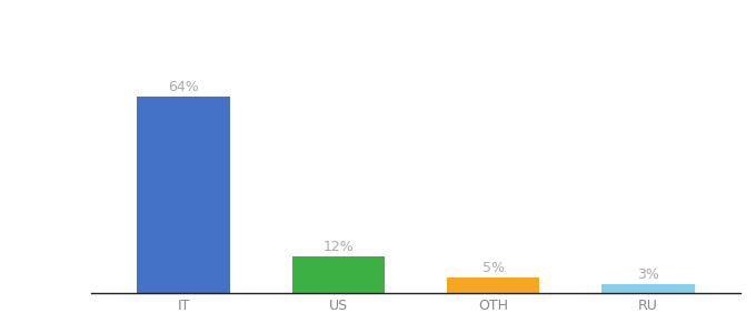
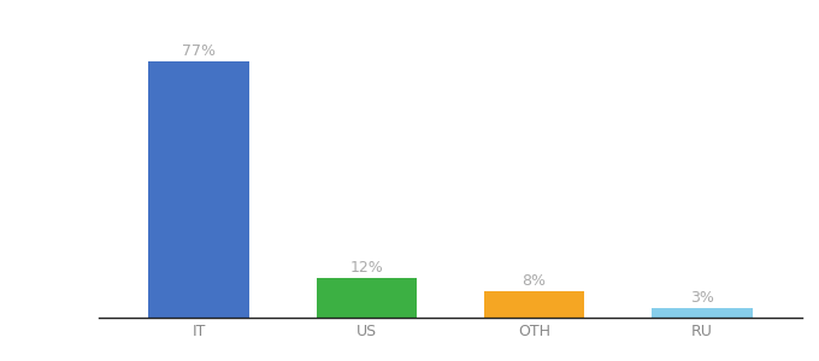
IT: 64% -> 77%
OTH: 5% -> 8%
